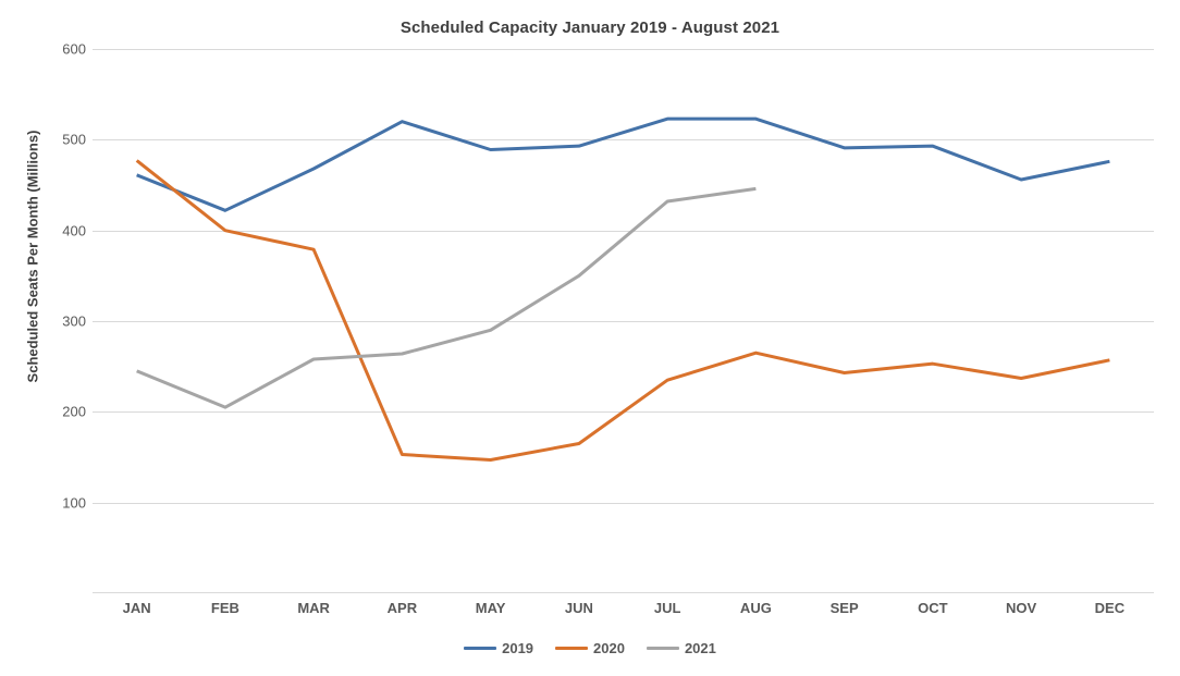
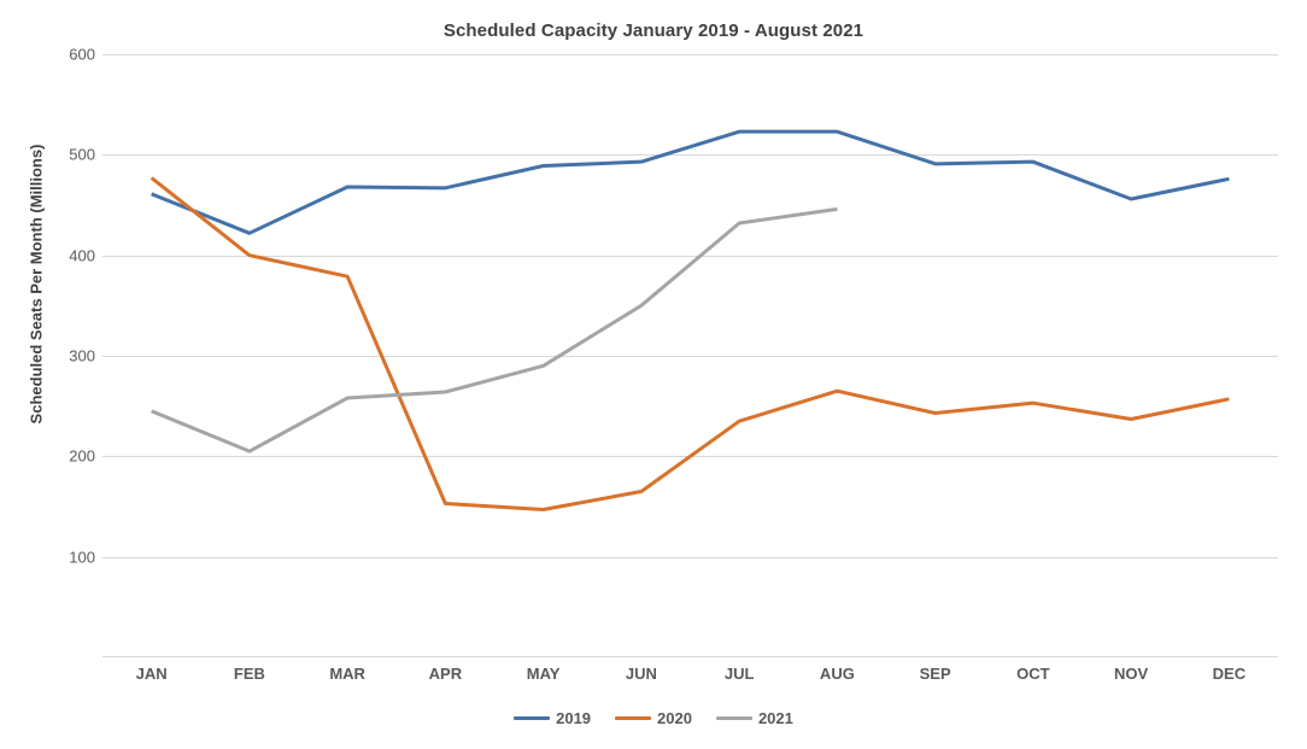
2019/APR: 520 -> 470
